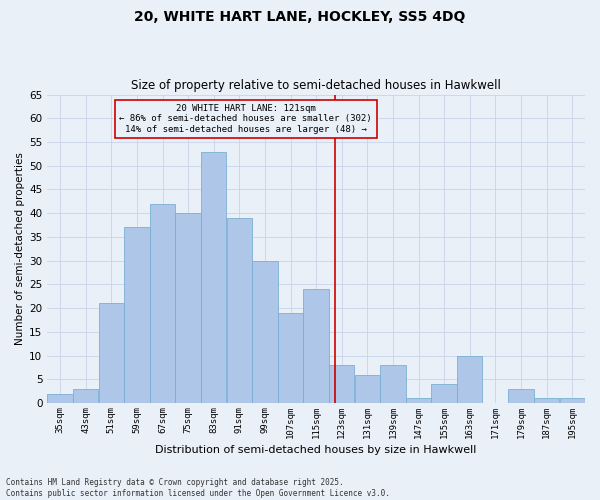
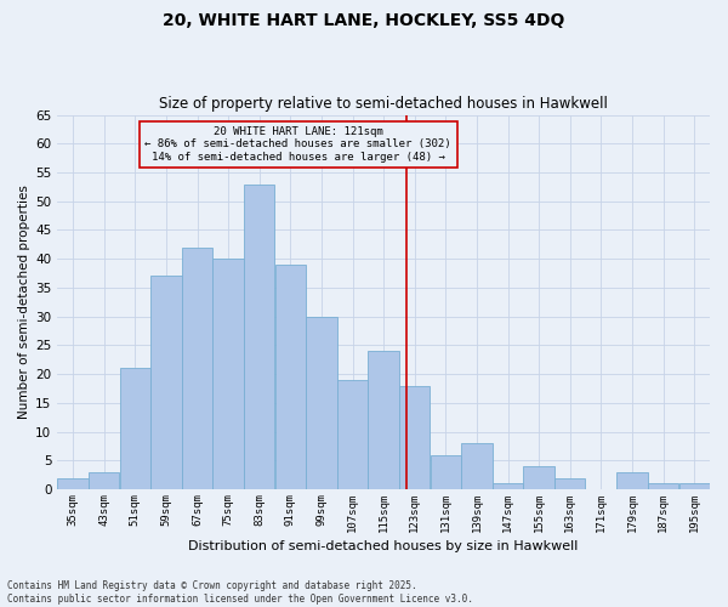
123sqm: 8 -> 18
163sqm: 10 -> 2
